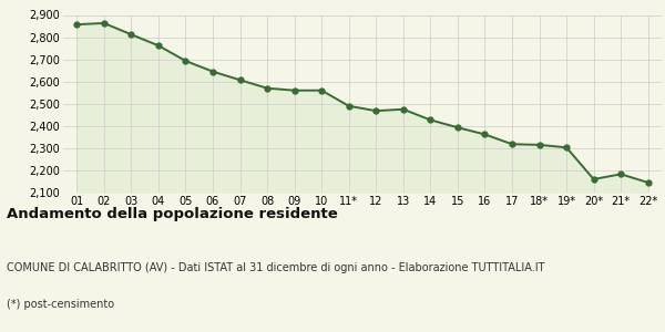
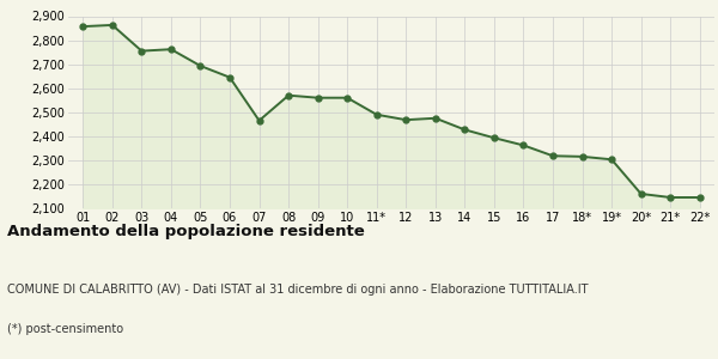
03: 2,812 -> 2,755
07: 2,607 -> 2,465
21*: 2,183 -> 2,145
